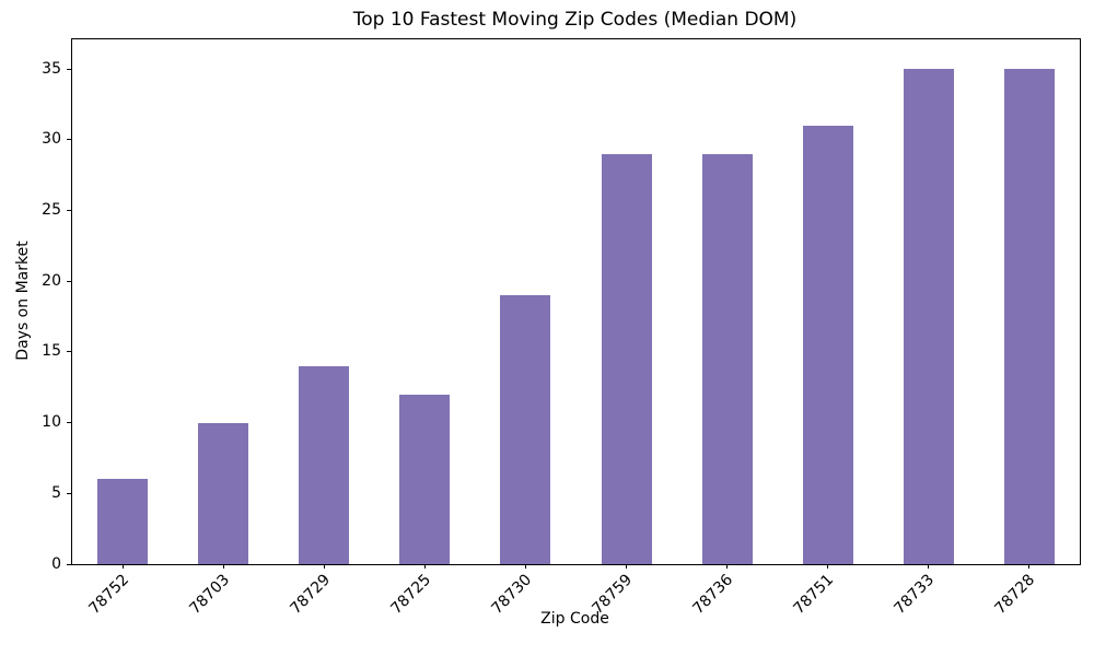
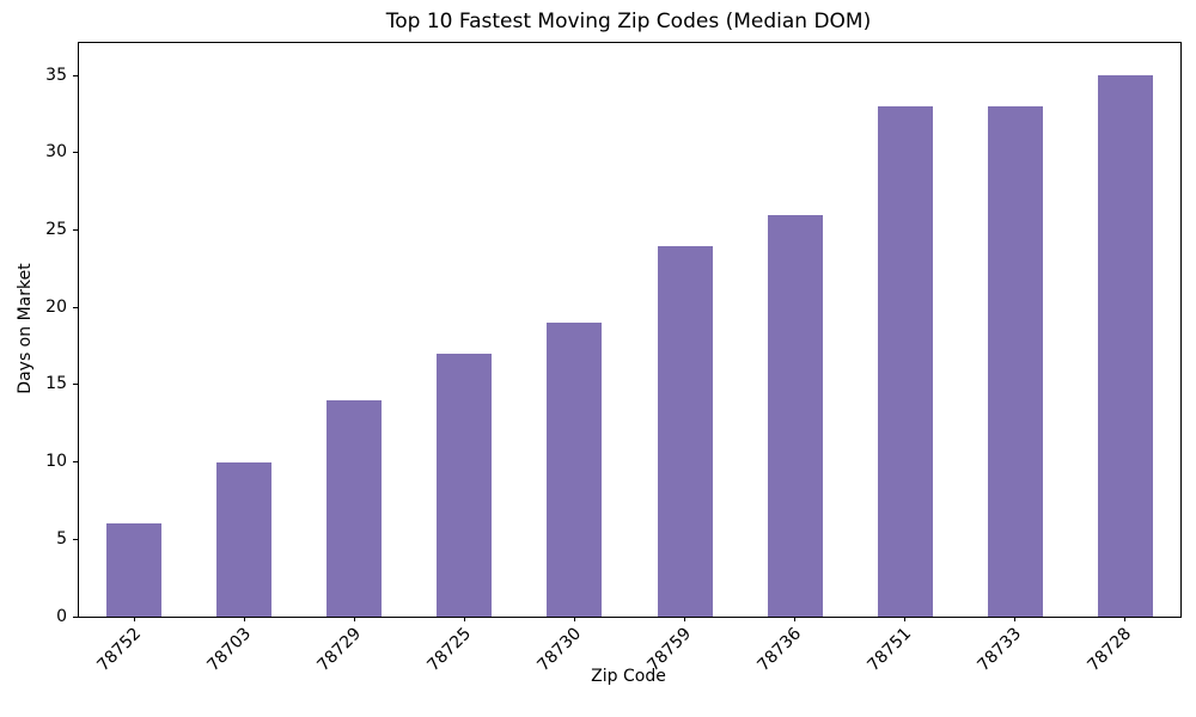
78725: 12 -> 17
78759: 29 -> 24
78736: 29 -> 26
78751: 31 -> 33
78733: 35 -> 33
